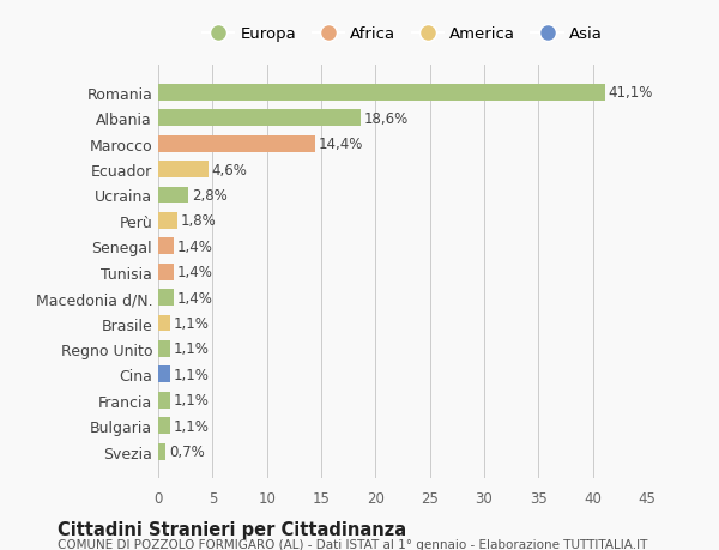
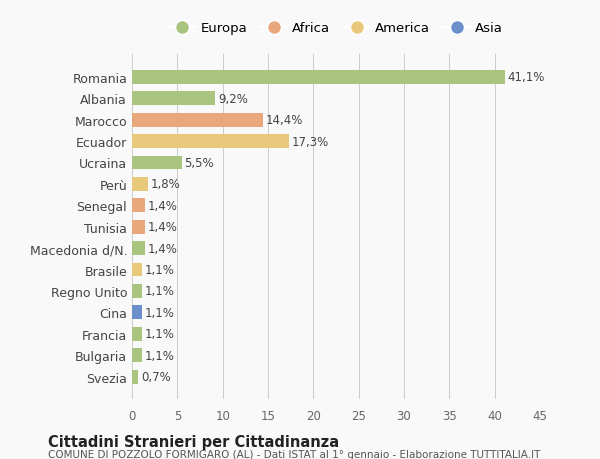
Albania: 18,6% -> 9,2%
Ecuador: 4,6% -> 17,3%
Ucraina: 2,8% -> 5,5%
